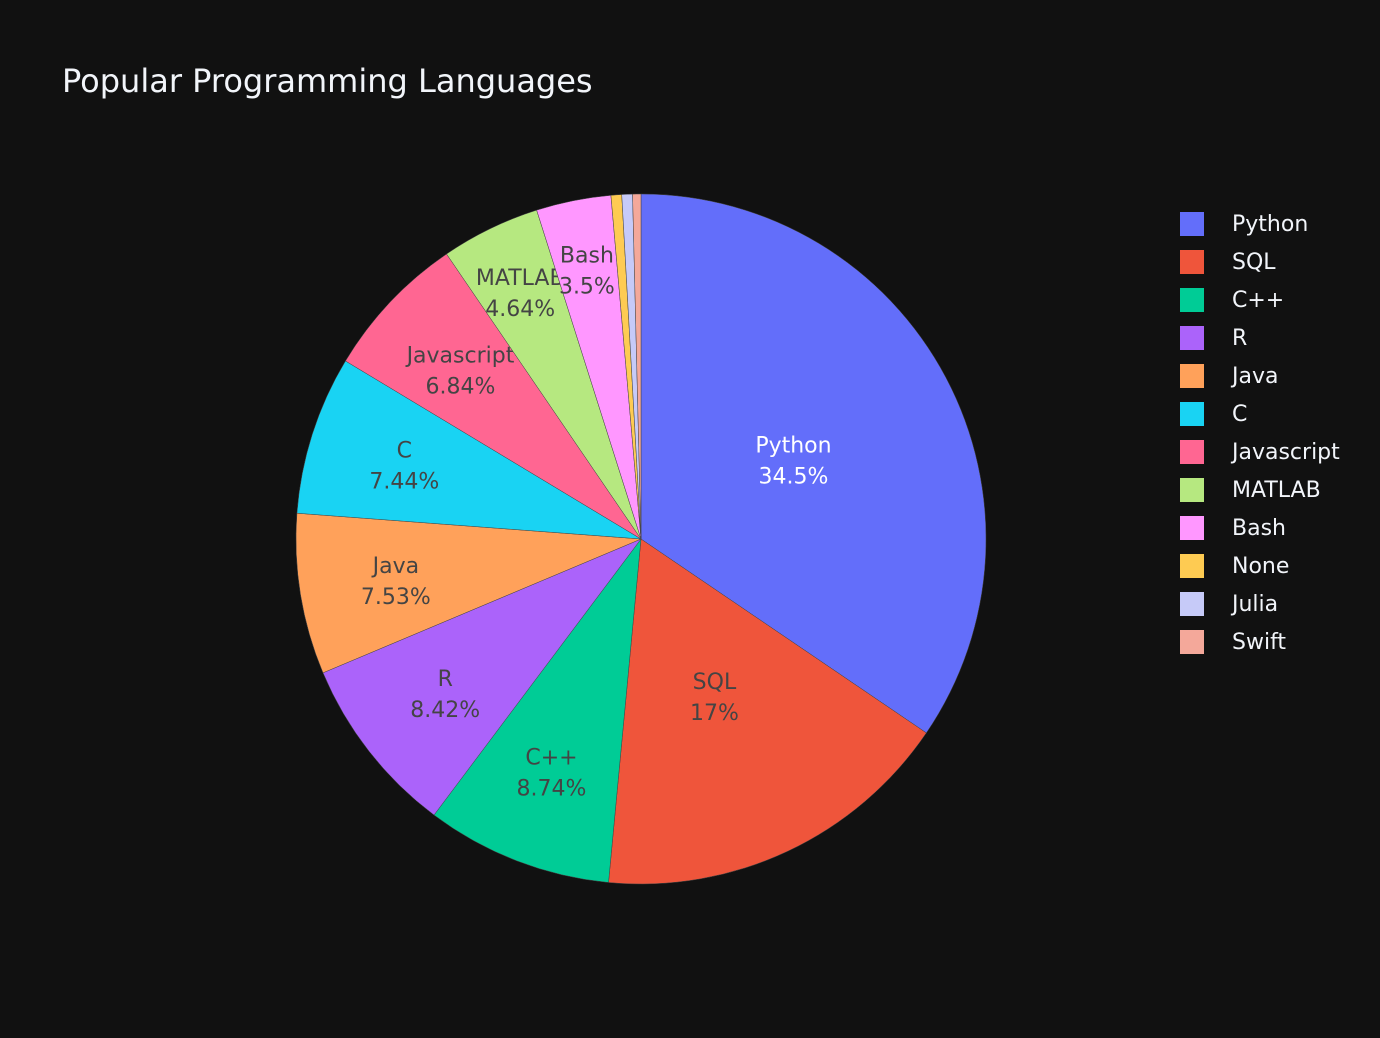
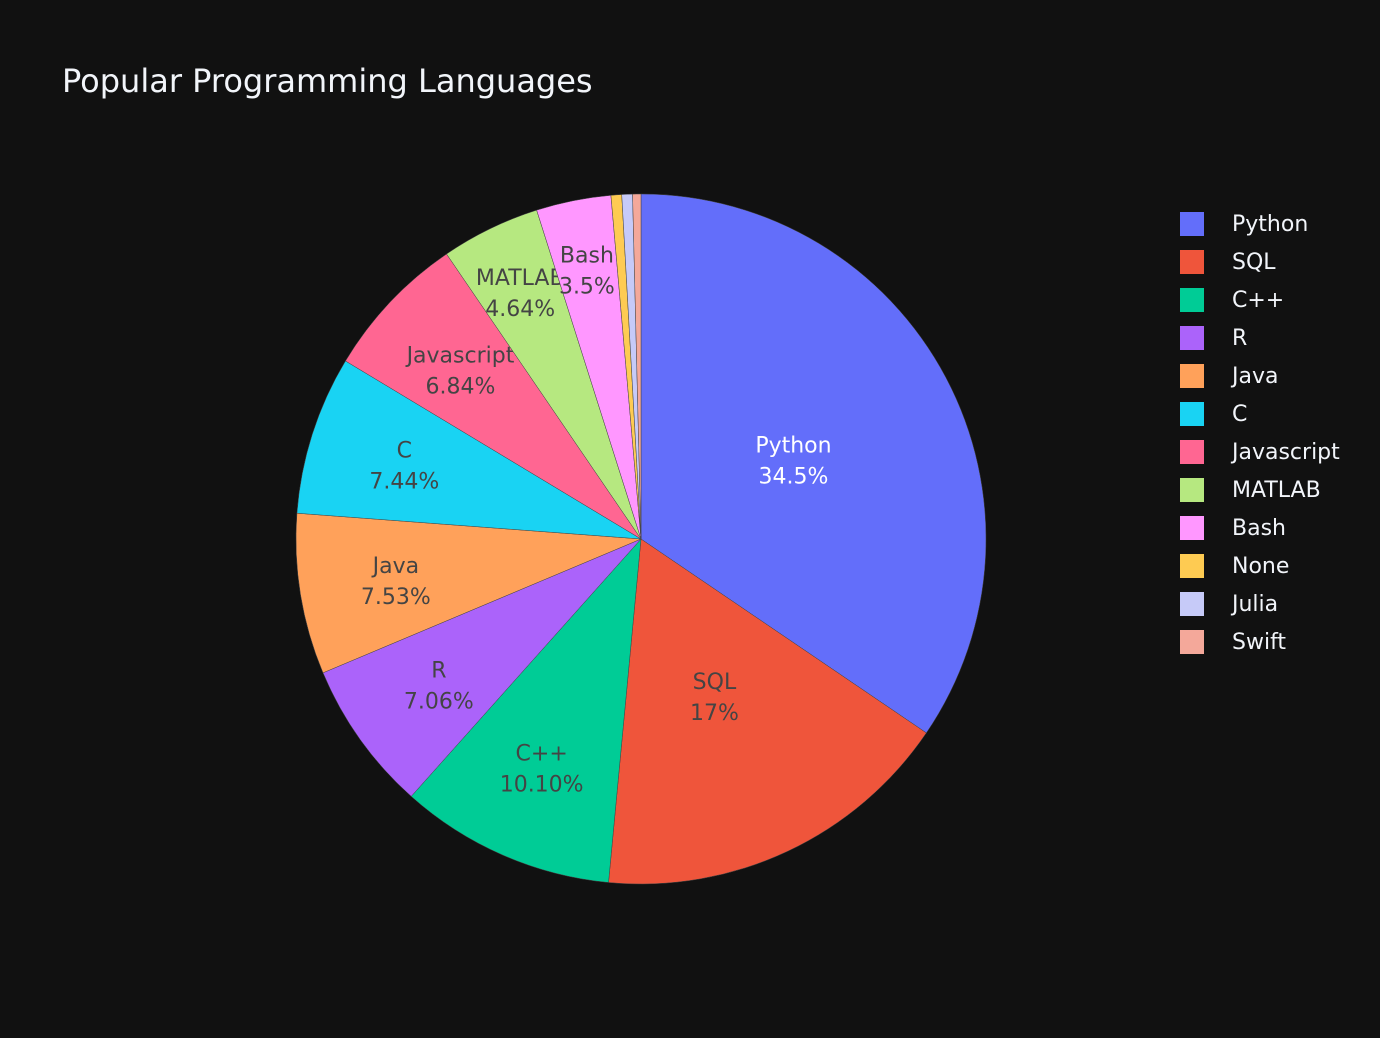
C++: 8.74% -> 10.10%
R: 8.42% -> 7.06%
